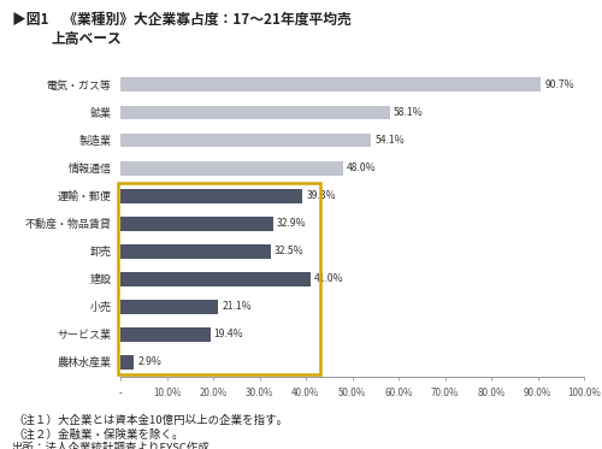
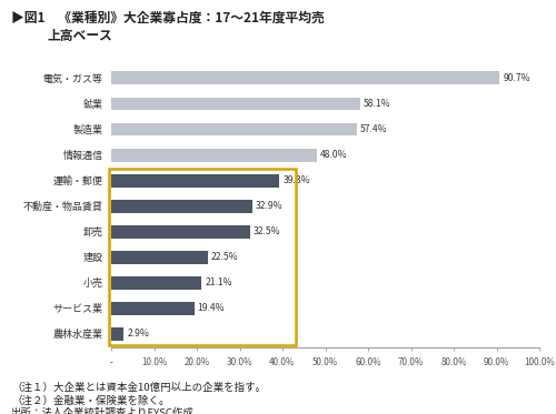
製造業: 54.1% -> 57.4%
建設: 41.0% -> 22.5%
